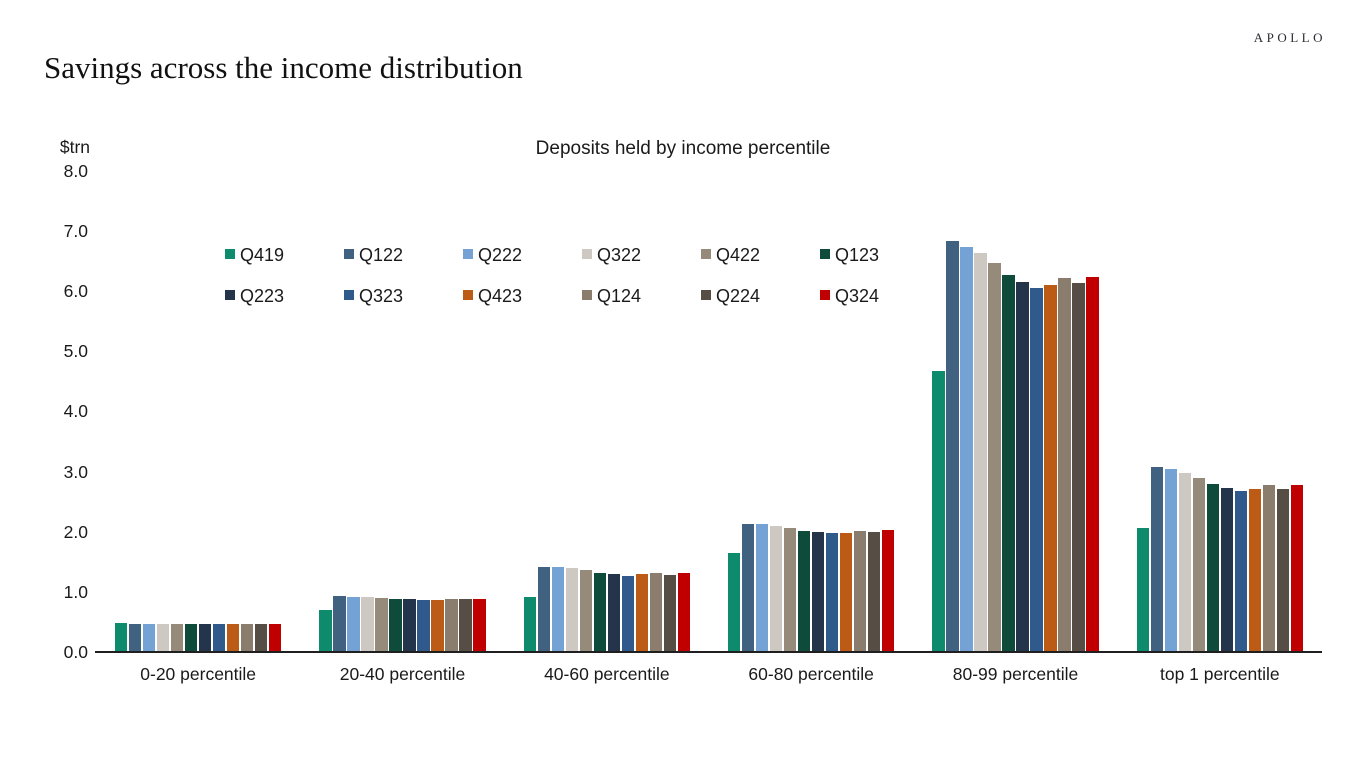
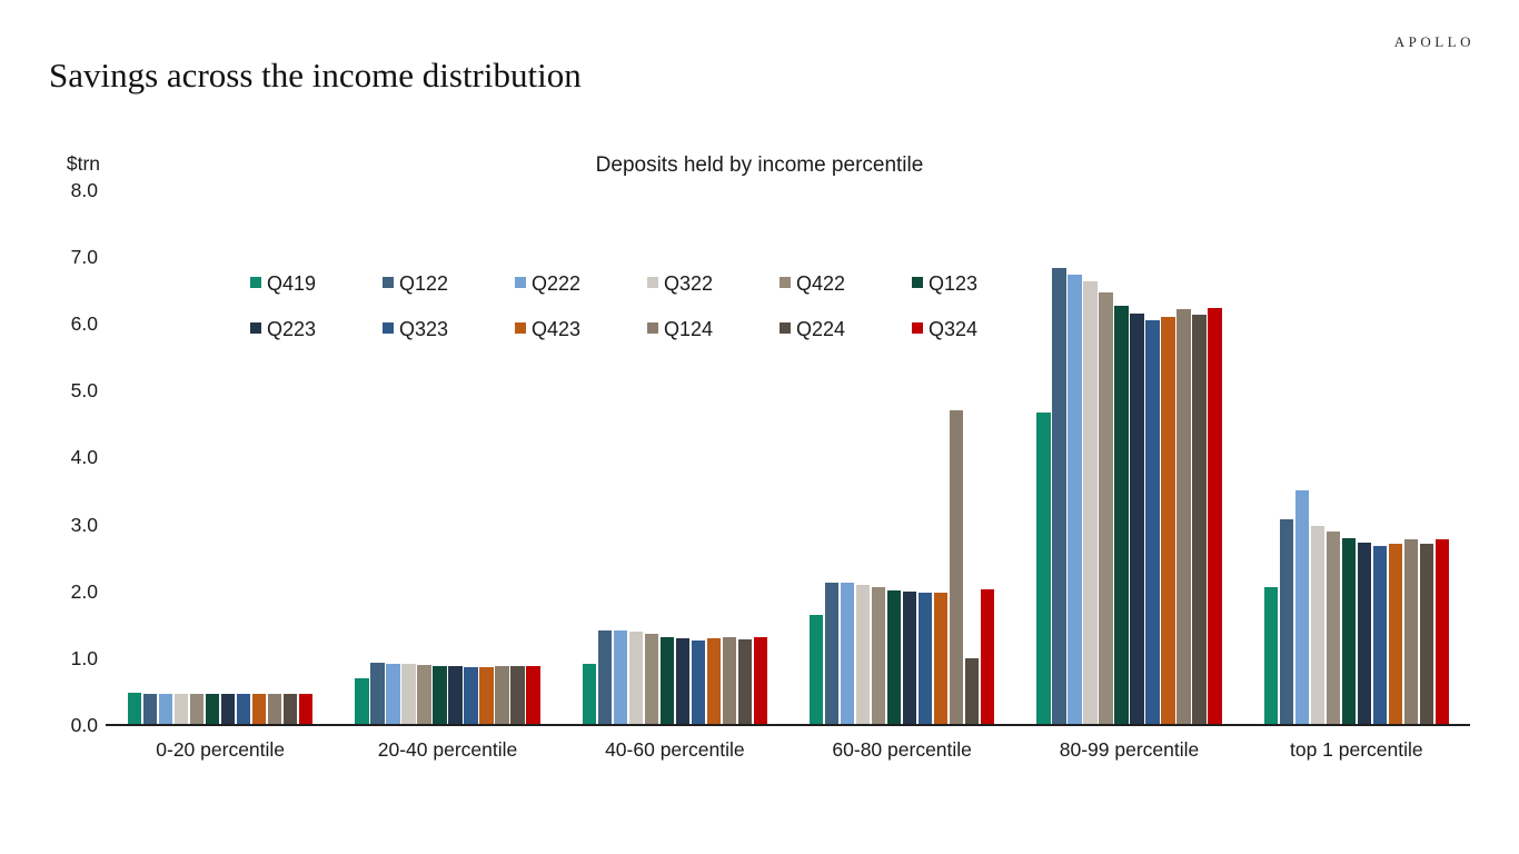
Q124/60-80 percentile: 2.0 -> 4.7
Q224/60-80 percentile: 2.0 -> 1.0
Q222/top 1 percentile: 3.0 -> 3.5
